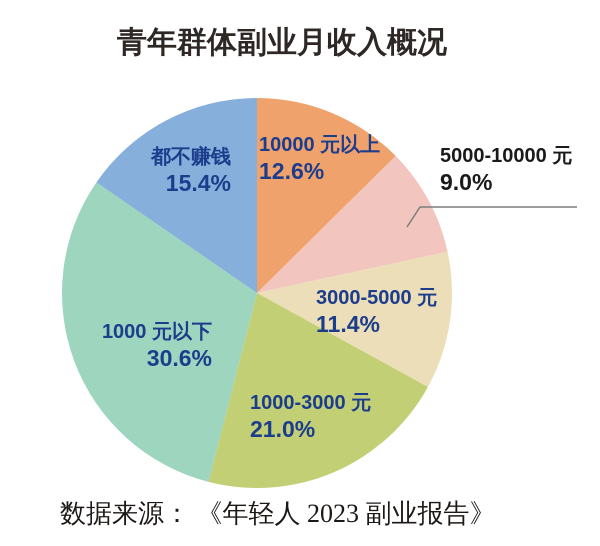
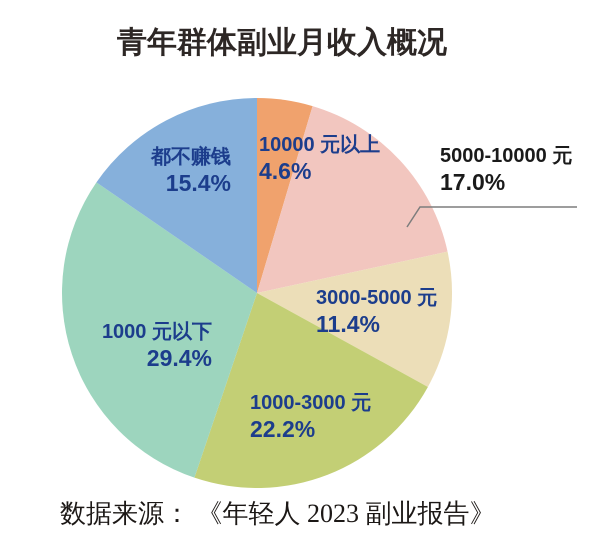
10000 元以上: 12.6% -> 4.6%
5000-10000 元: 9.0% -> 17.0%
1000-3000 元: 21.0% -> 22.2%
1000 元以下: 30.6% -> 29.4%
